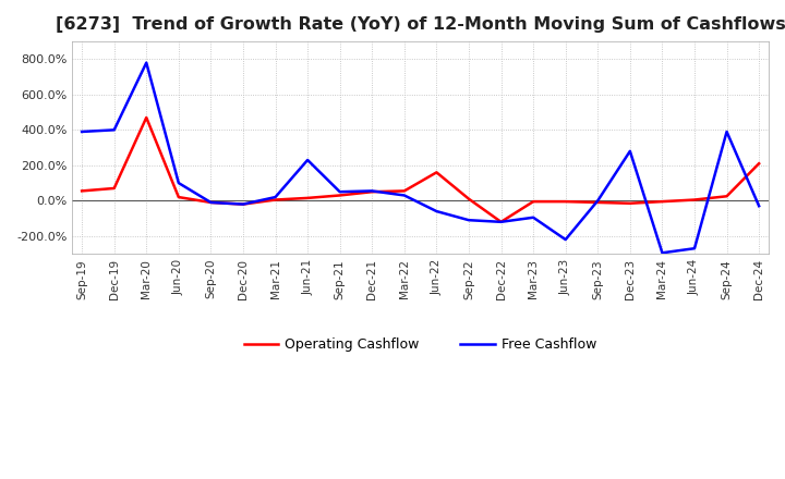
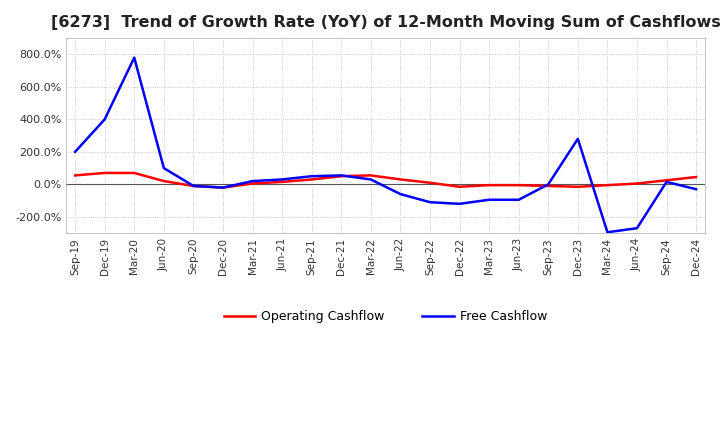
Free Cashflow/Sep-19: 390% -> 200%
Operating Cashflow/Mar-20: 470% -> 70%
Free Cashflow/Jun-21: 230% -> 30%
Operating Cashflow/Jun-22: 160% -> 30%
Operating Cashflow/Dec-22: -120% -> -20%
Free Cashflow/Jun-23: -220% -> -100%
Free Cashflow/Sep-24: 390% -> 20%
Operating Cashflow/Dec-24: 210% -> 40%
